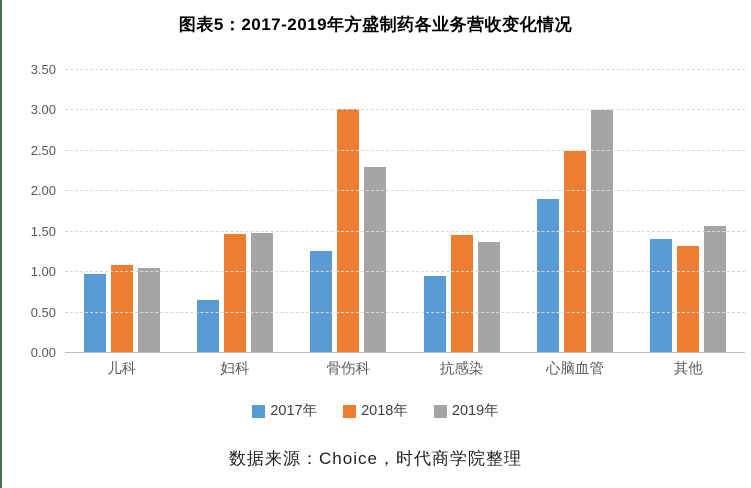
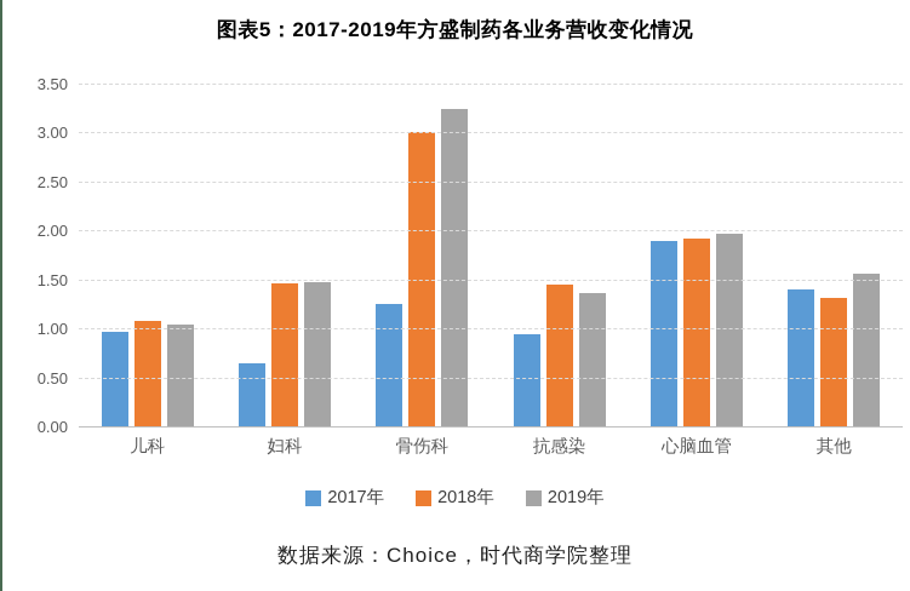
2019年/骨伤科: 2.3 -> 3.2
2018年/心脑血管: 2.5 -> 1.9
2019年/心脑血管: 3.0 -> 2.0
